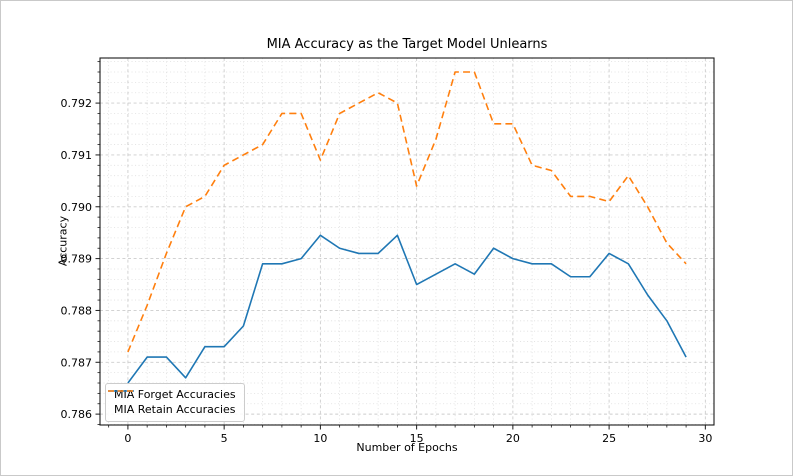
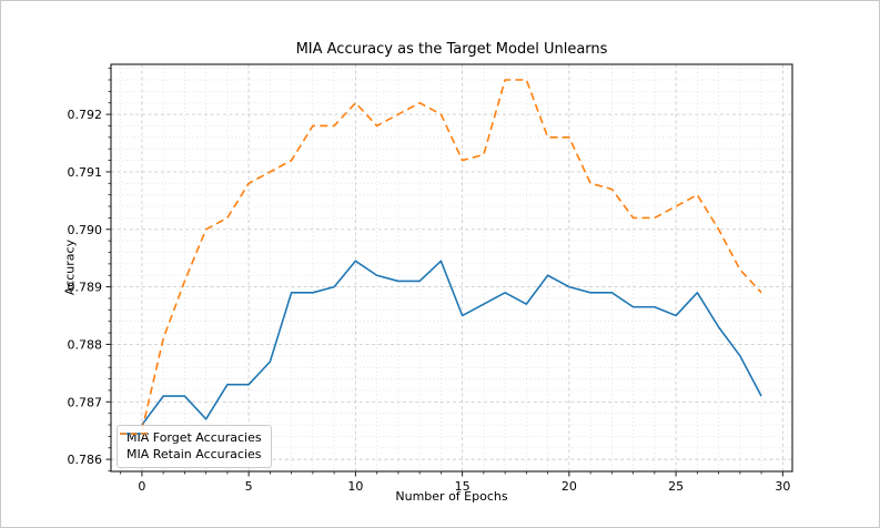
MIA Retain Accuracies/0: 0.7872 -> 0.7865
MIA Retain Accuracies/10: 0.7909 -> 0.7922
MIA Retain Accuracies/15: 0.7904 -> 0.7912
MIA Forget Accuracies/25: 0.7891 -> 0.7885
MIA Retain Accuracies/25: 0.7901 -> 0.7904
